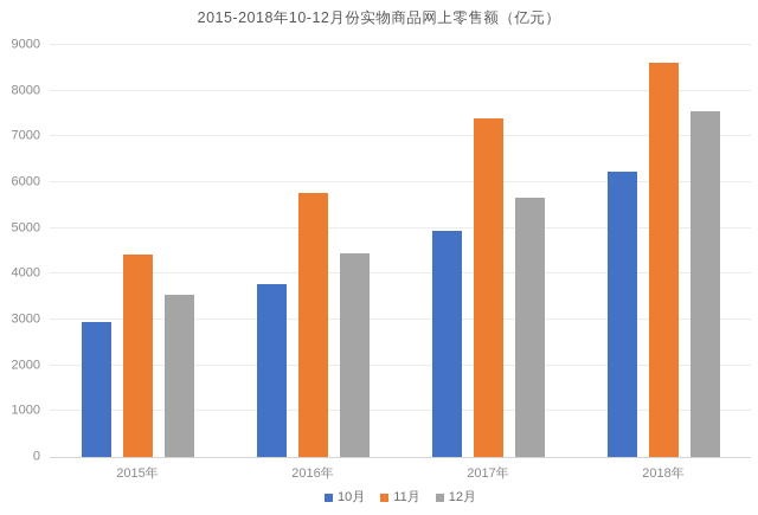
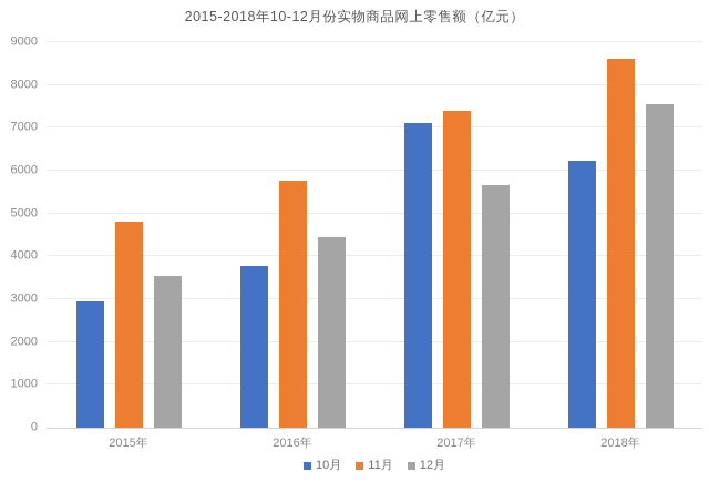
11月/2015年: 4400 -> 4800
10月/2017年: 5000 -> 7100
